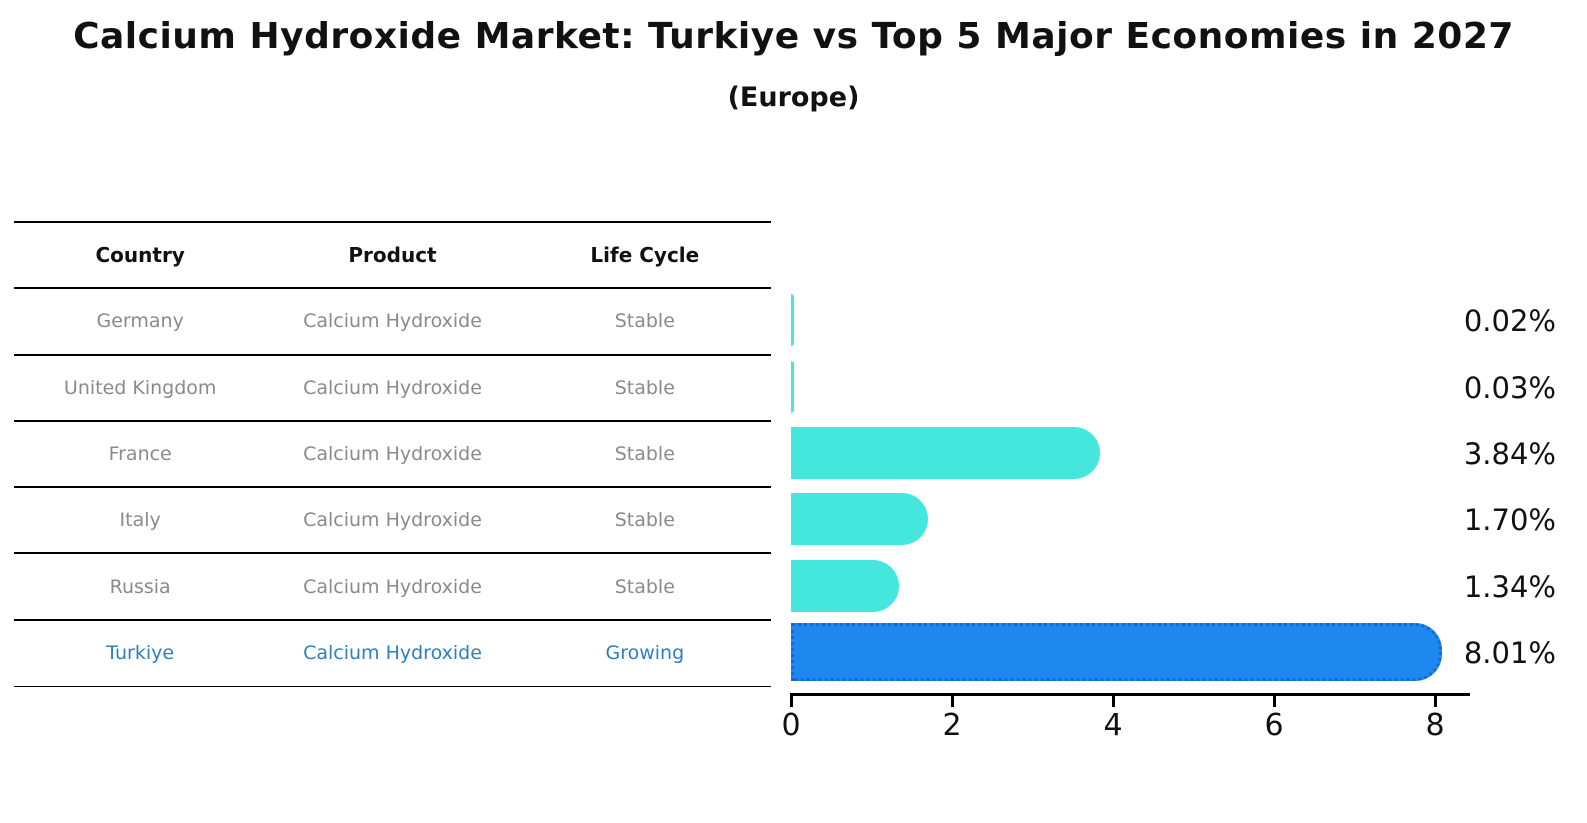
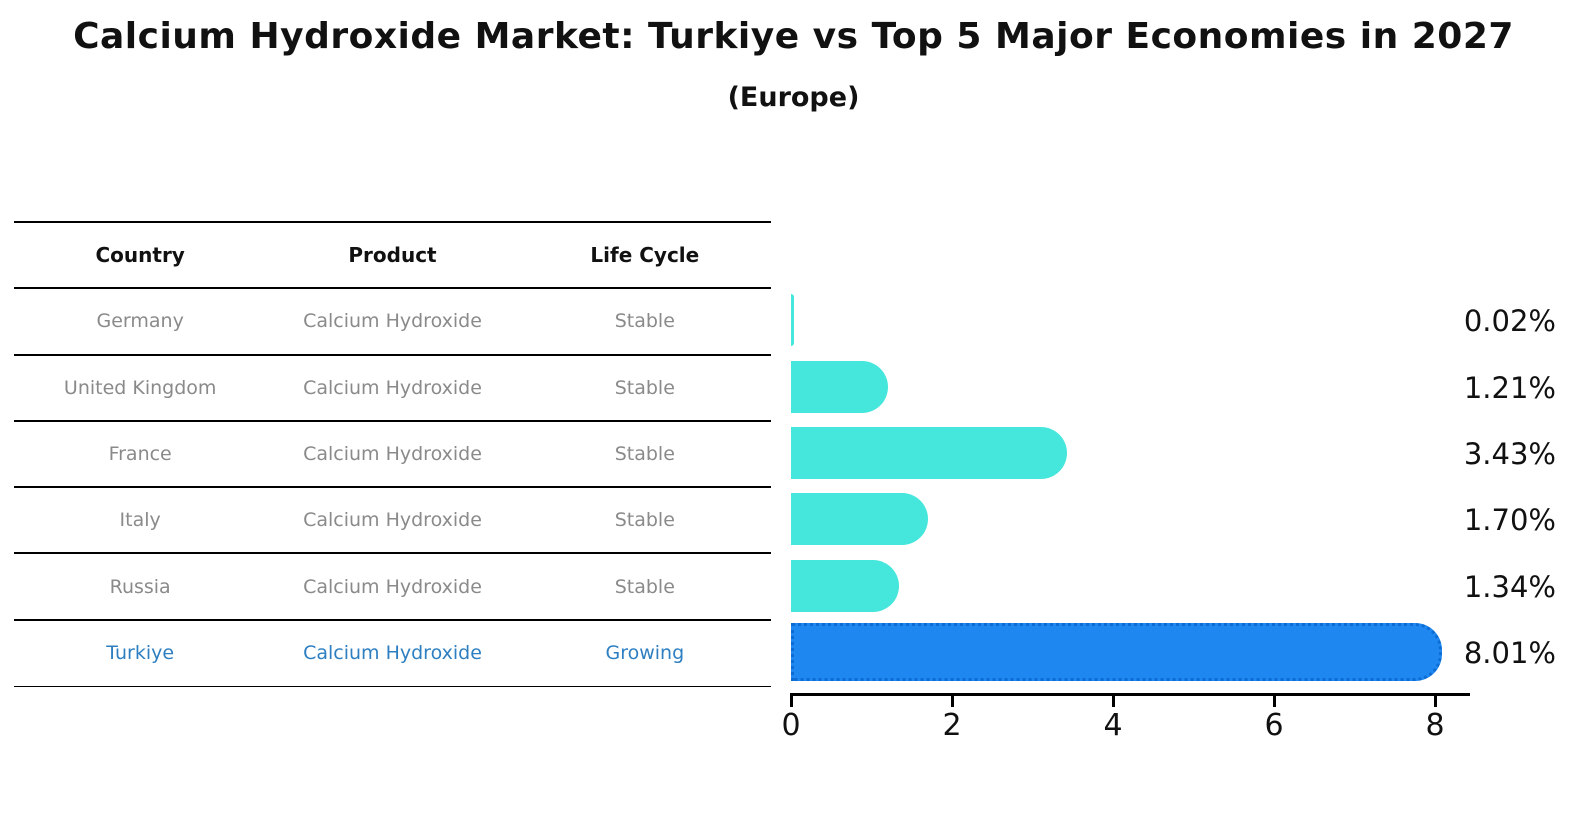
United Kingdom: 0.03% -> 1.21%
France: 3.84% -> 3.43%
